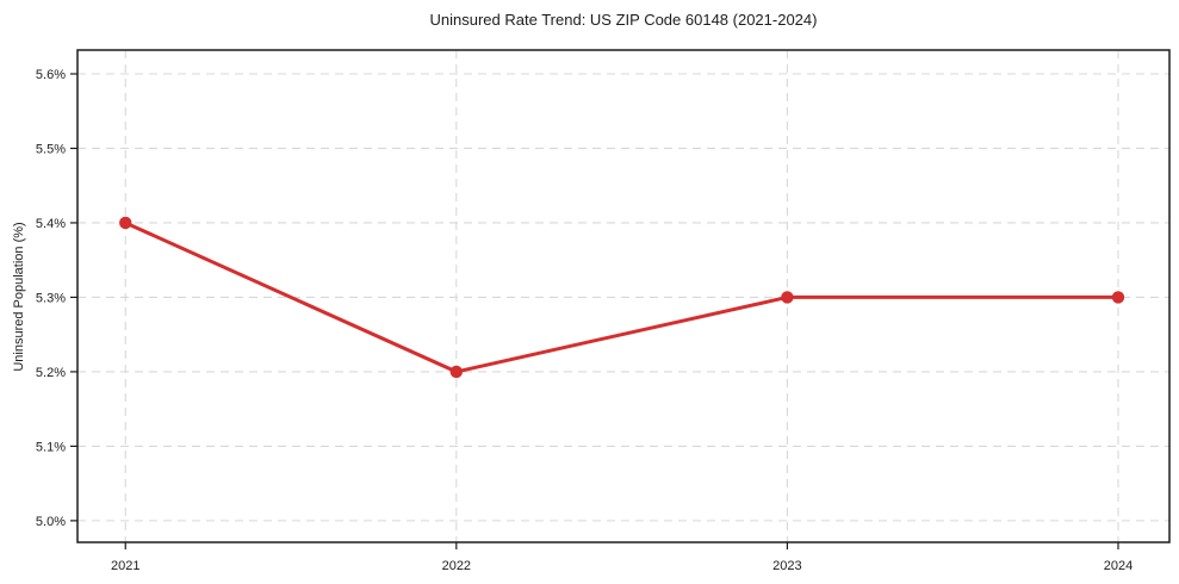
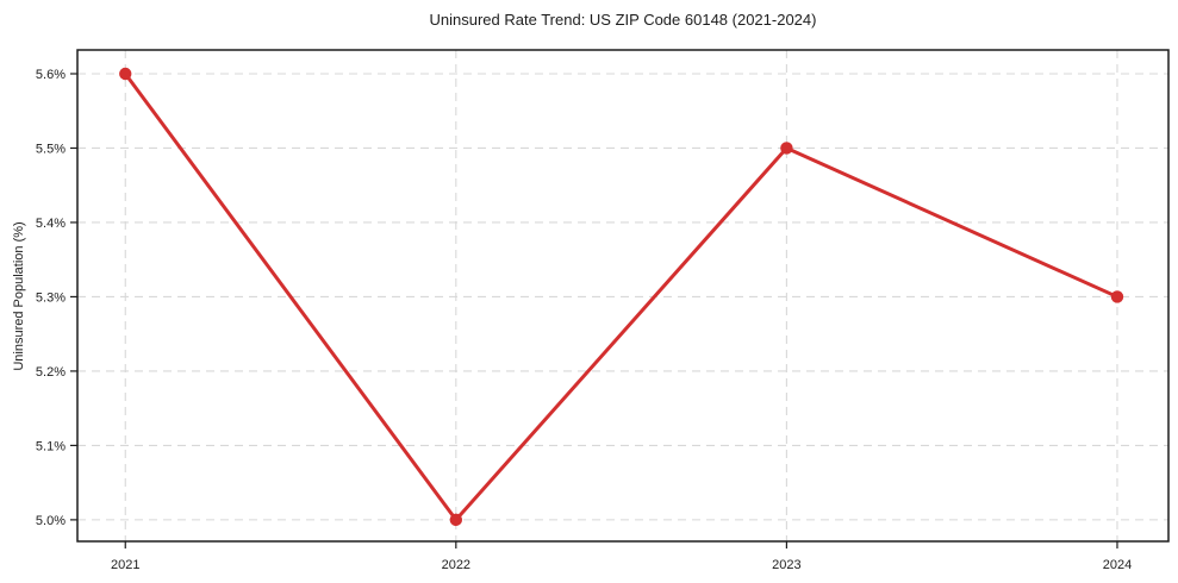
2021: 5.4% -> 5.6%
2022: 5.2% -> 5.0%
2023: 5.3% -> 5.5%
